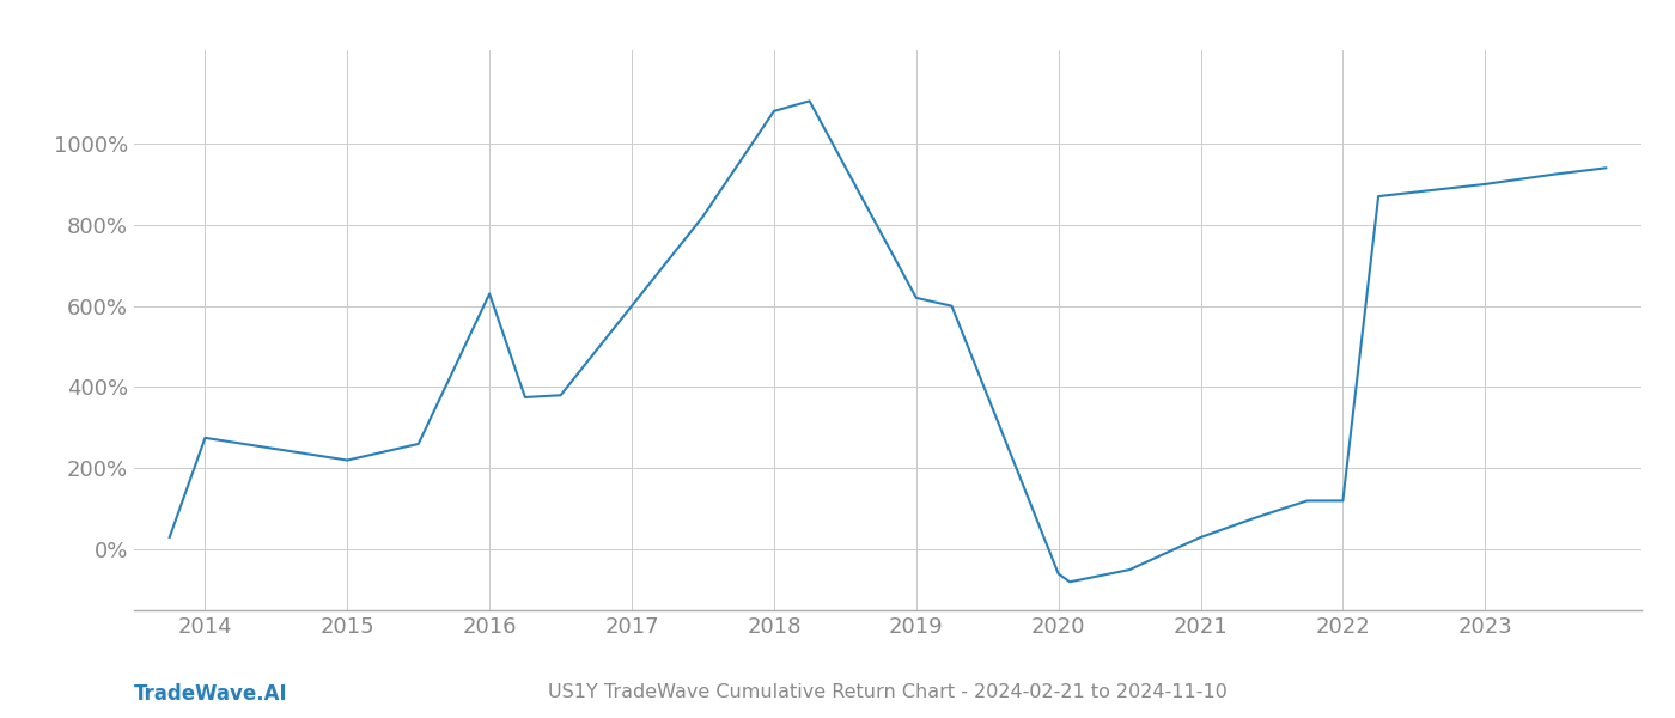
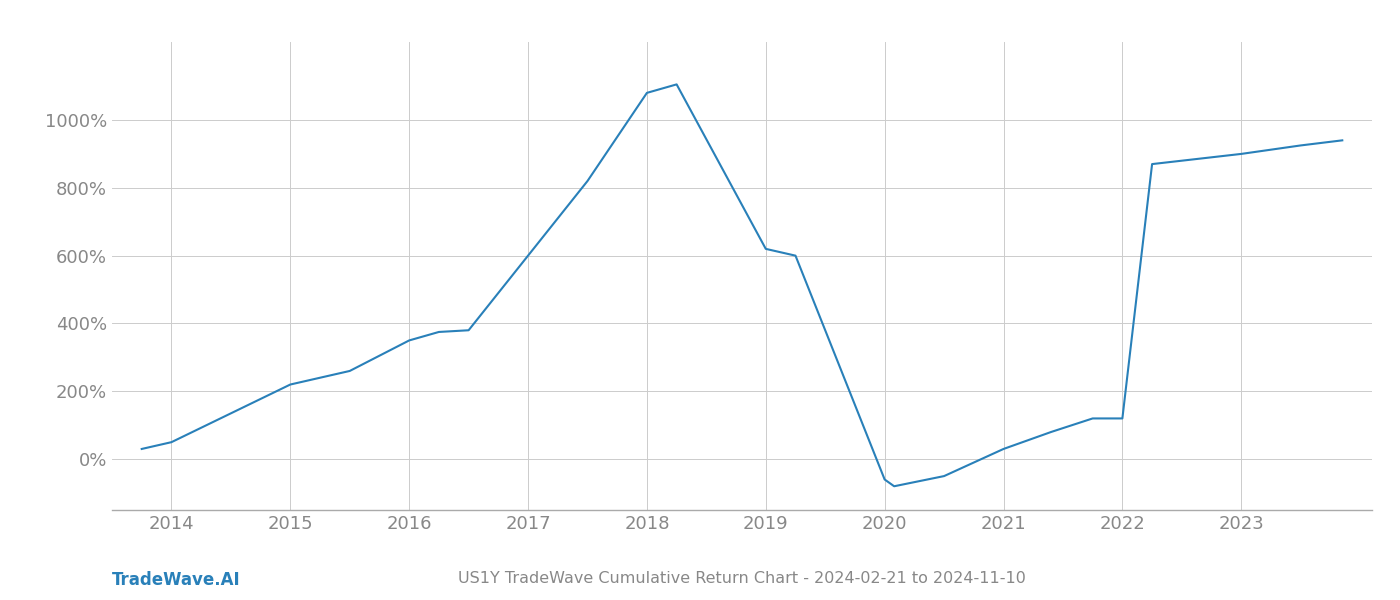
2014: 275% -> 50%
2016: 630% -> 350%
